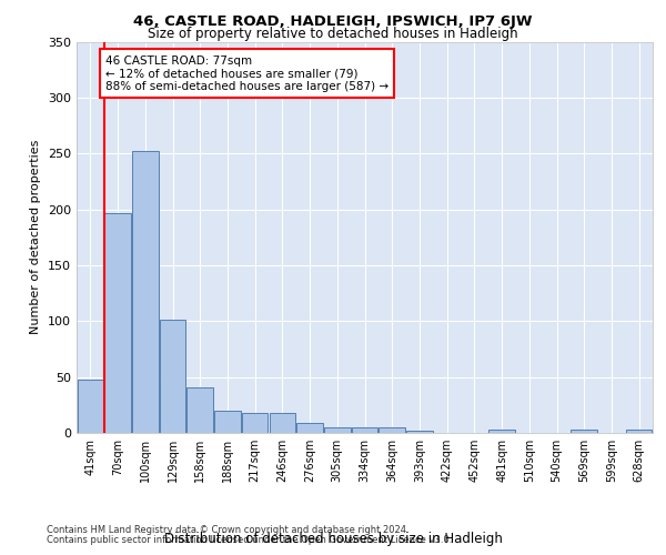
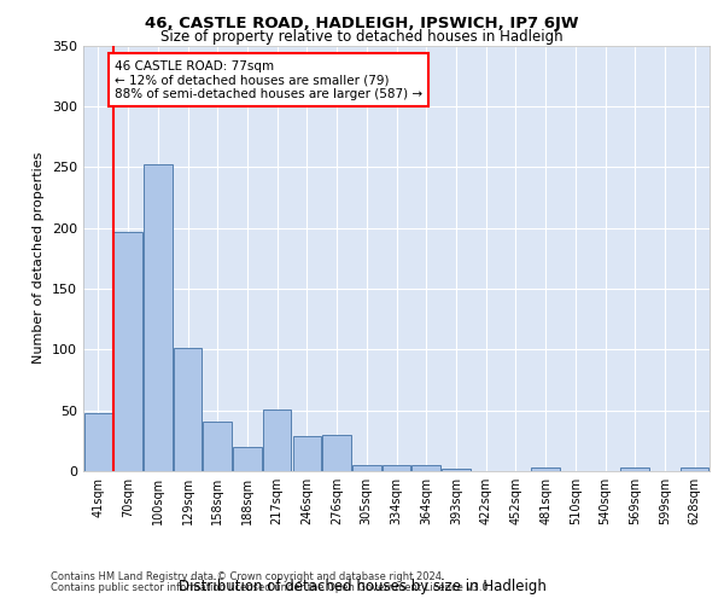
217sqm: 18 -> 51
246sqm: 18 -> 29
276sqm: 9 -> 30
